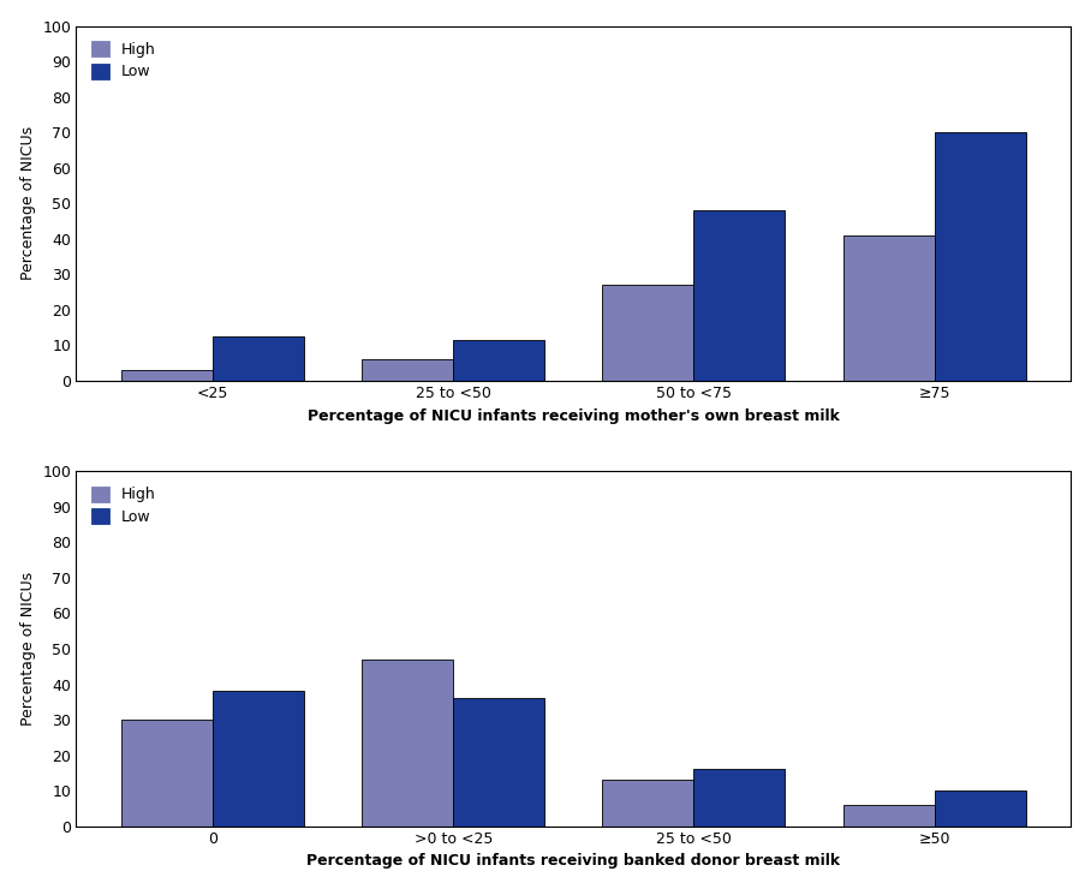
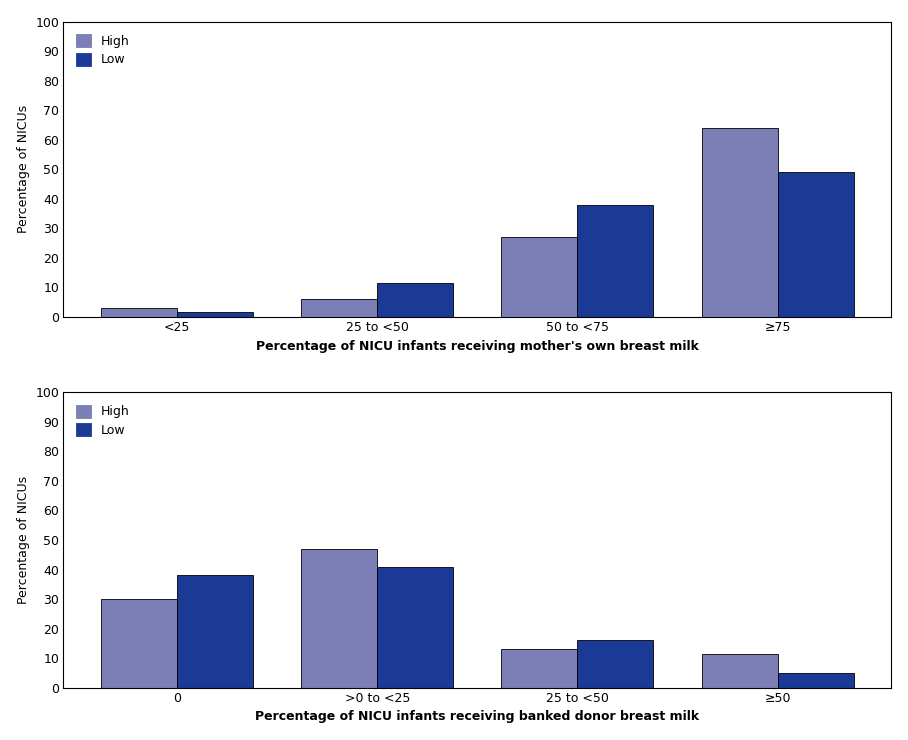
Low/<25: 12.5 -> 1.5
Low/50 to <75: 48.0 -> 38.0
High/≥75: 41 -> 64
Low/≥75: 70.0 -> 49.0
Low/>0 to <25: 36 -> 41
High/≥50: 6.0 -> 11.5
Low/≥50: 10 -> 5
